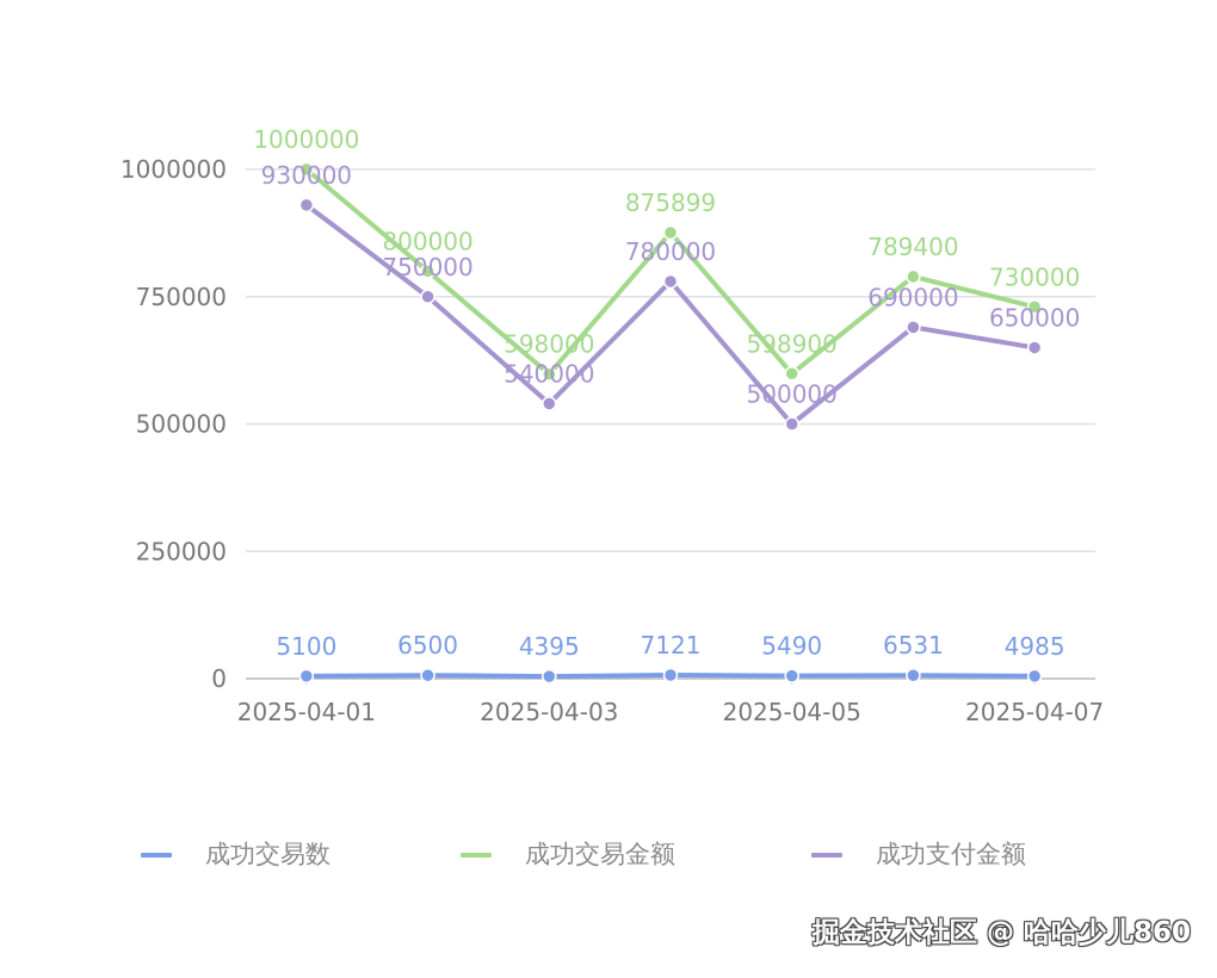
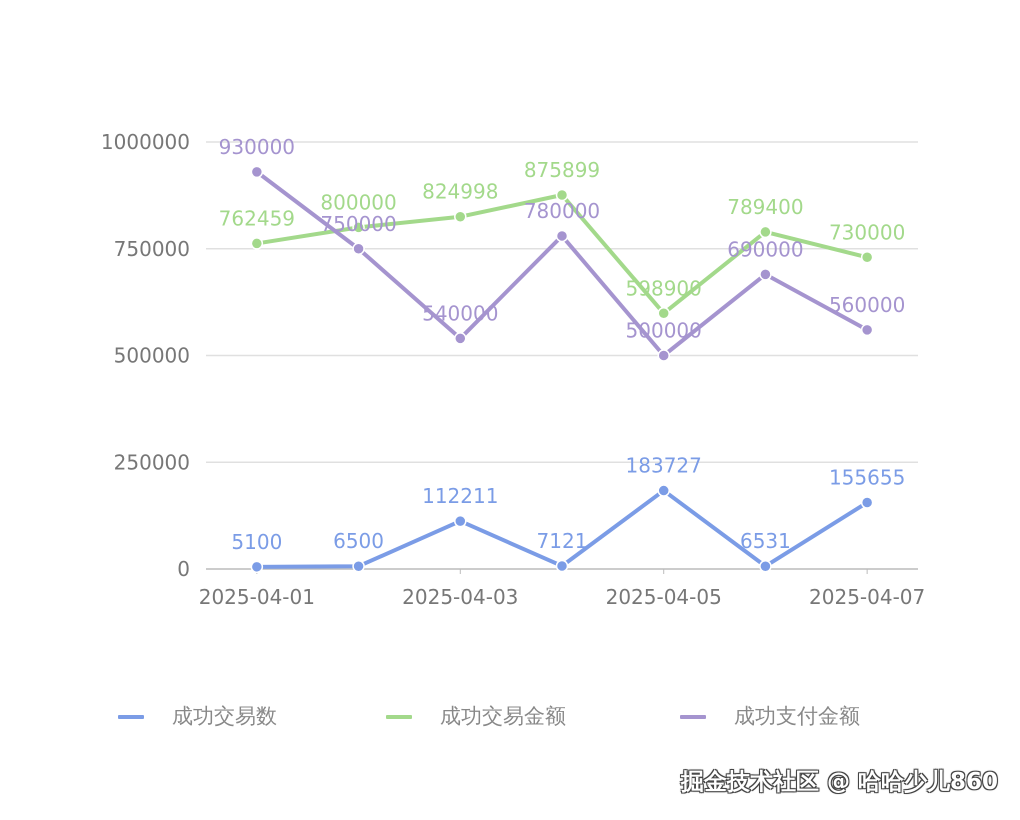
成功交易金额/2025-04-01: 1000000 -> 762459
成功交易数/2025-04-03: 4395 -> 112211
成功交易金额/2025-04-03: 598000 -> 824998
成功交易数/2025-04-05: 5490 -> 183727
成功交易数/2025-04-07: 4985 -> 155655
成功支付金额/2025-04-07: 650000 -> 560000
